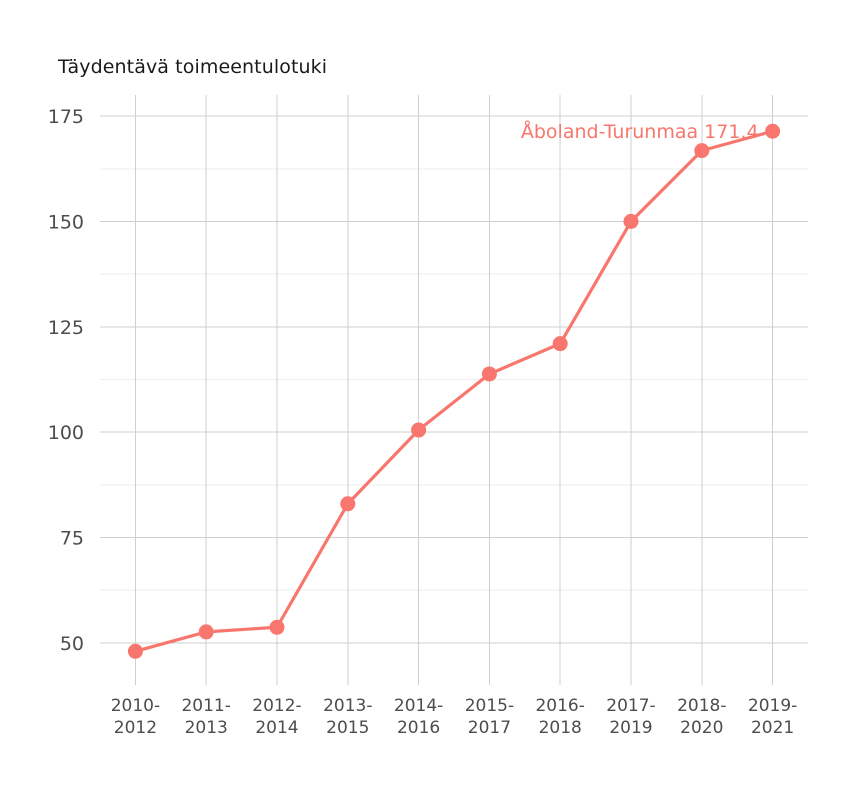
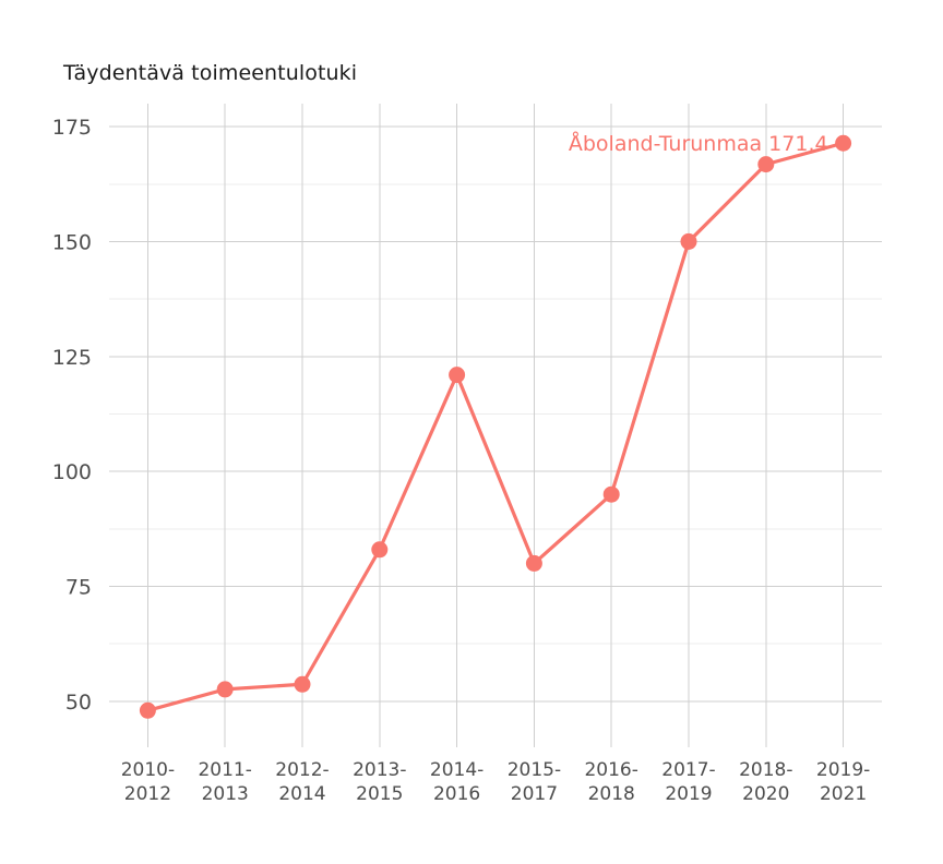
2014- 2016: 100 -> 121
2015- 2017: 114 -> 80
2016- 2018: 121 -> 95
